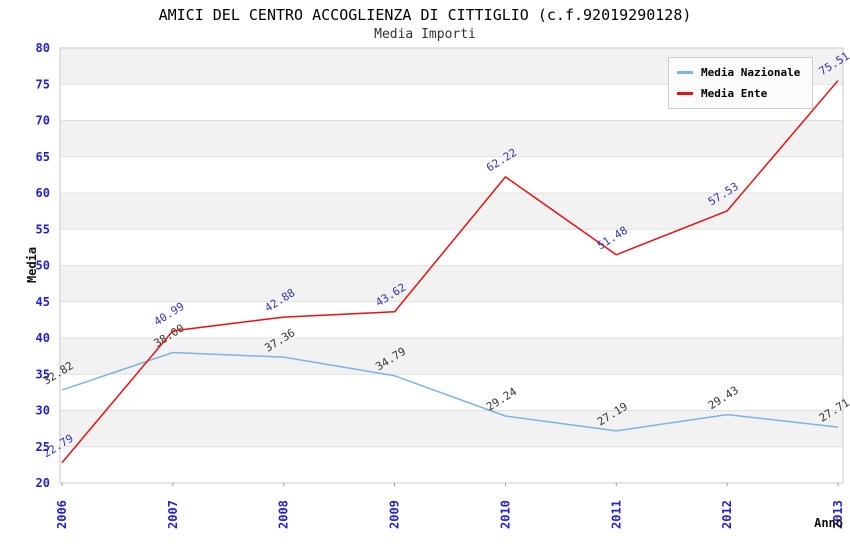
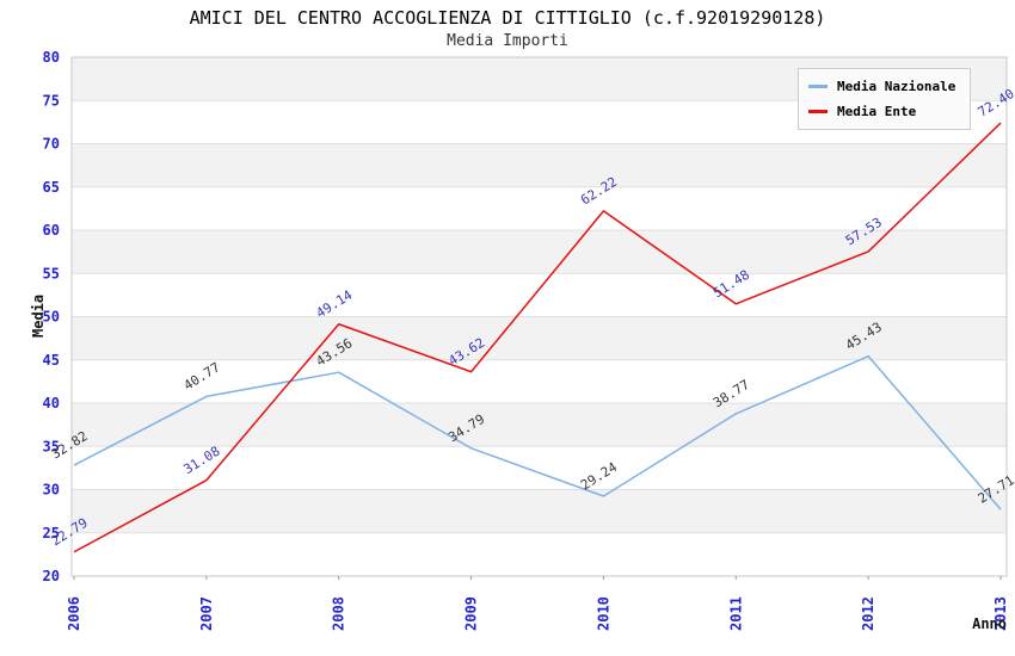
Media Nazionale/2007: 38.00 -> 40.77
Media Ente/2007: 40.99 -> 31.08
Media Nazionale/2008: 37.36 -> 43.56
Media Ente/2008: 42.88 -> 49.14
Media Nazionale/2011: 27.19 -> 38.77
Media Nazionale/2012: 29.43 -> 45.43
Media Ente/2013: 75.51 -> 72.40
